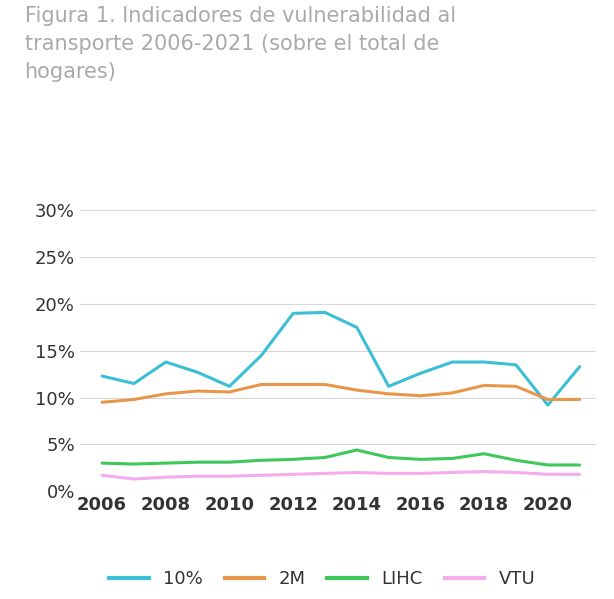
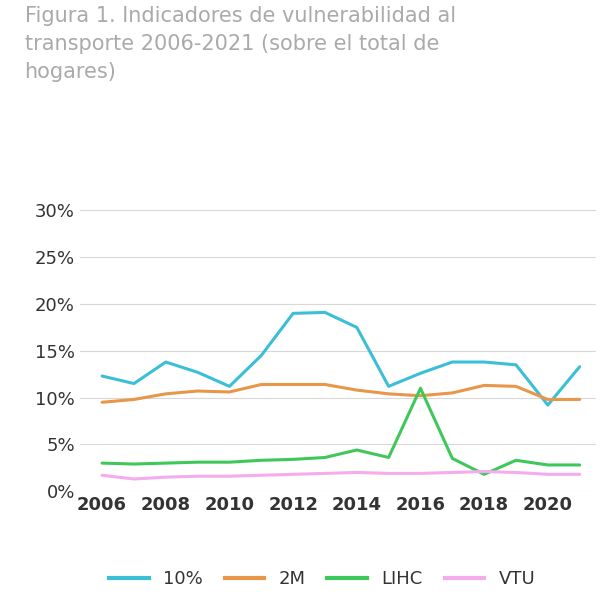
LIHC/2016: 3.4% -> 11.0%
LIHC/2018: 4.0% -> 1.8%
